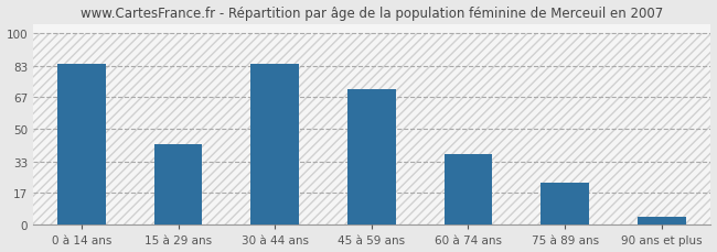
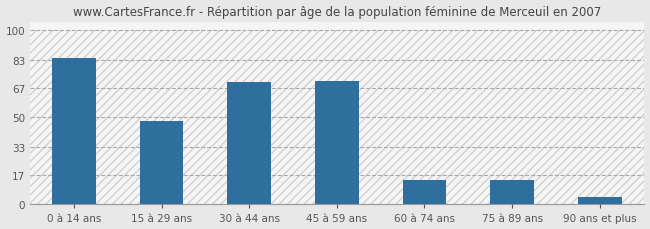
15 à 29 ans: 42 -> 48
30 à 44 ans: 84 -> 70
60 à 74 ans: 37 -> 14
75 à 89 ans: 22 -> 14
